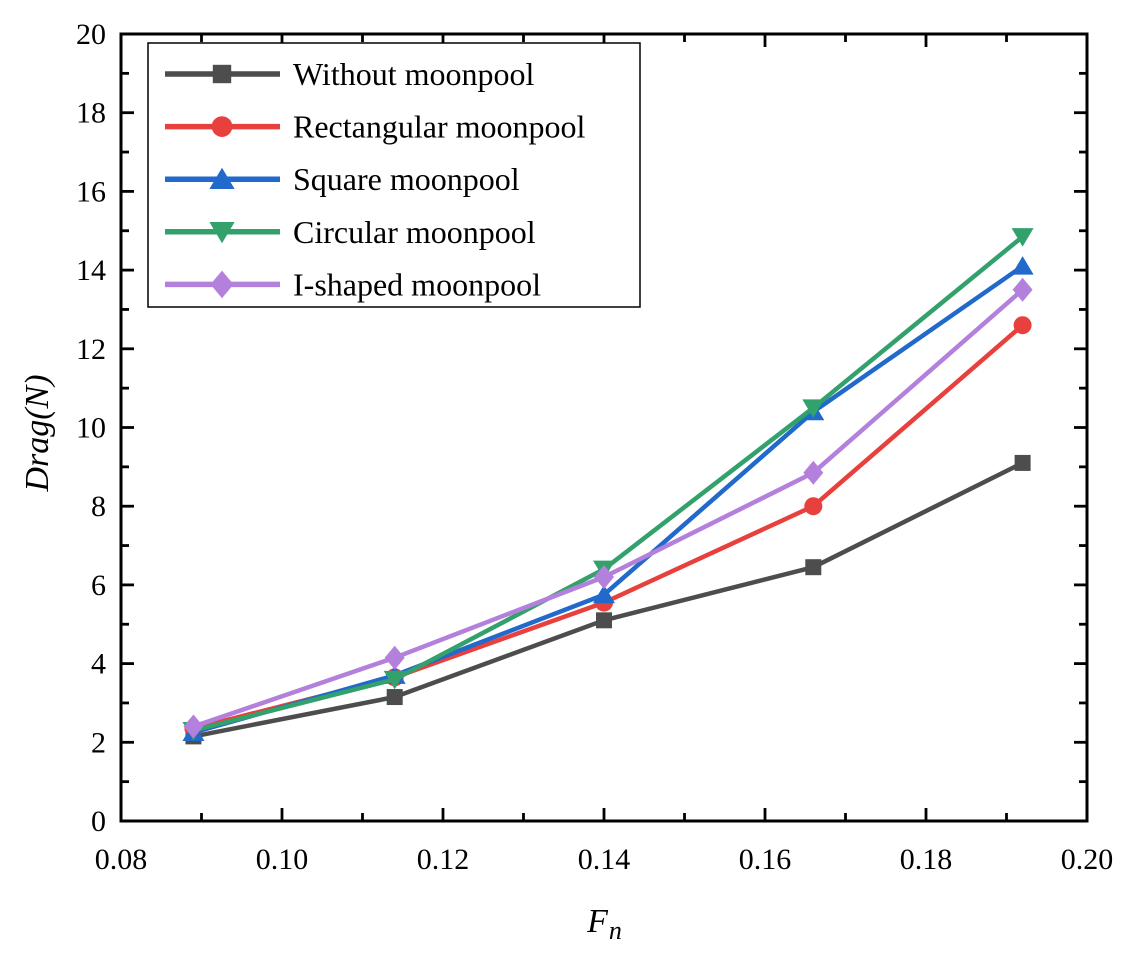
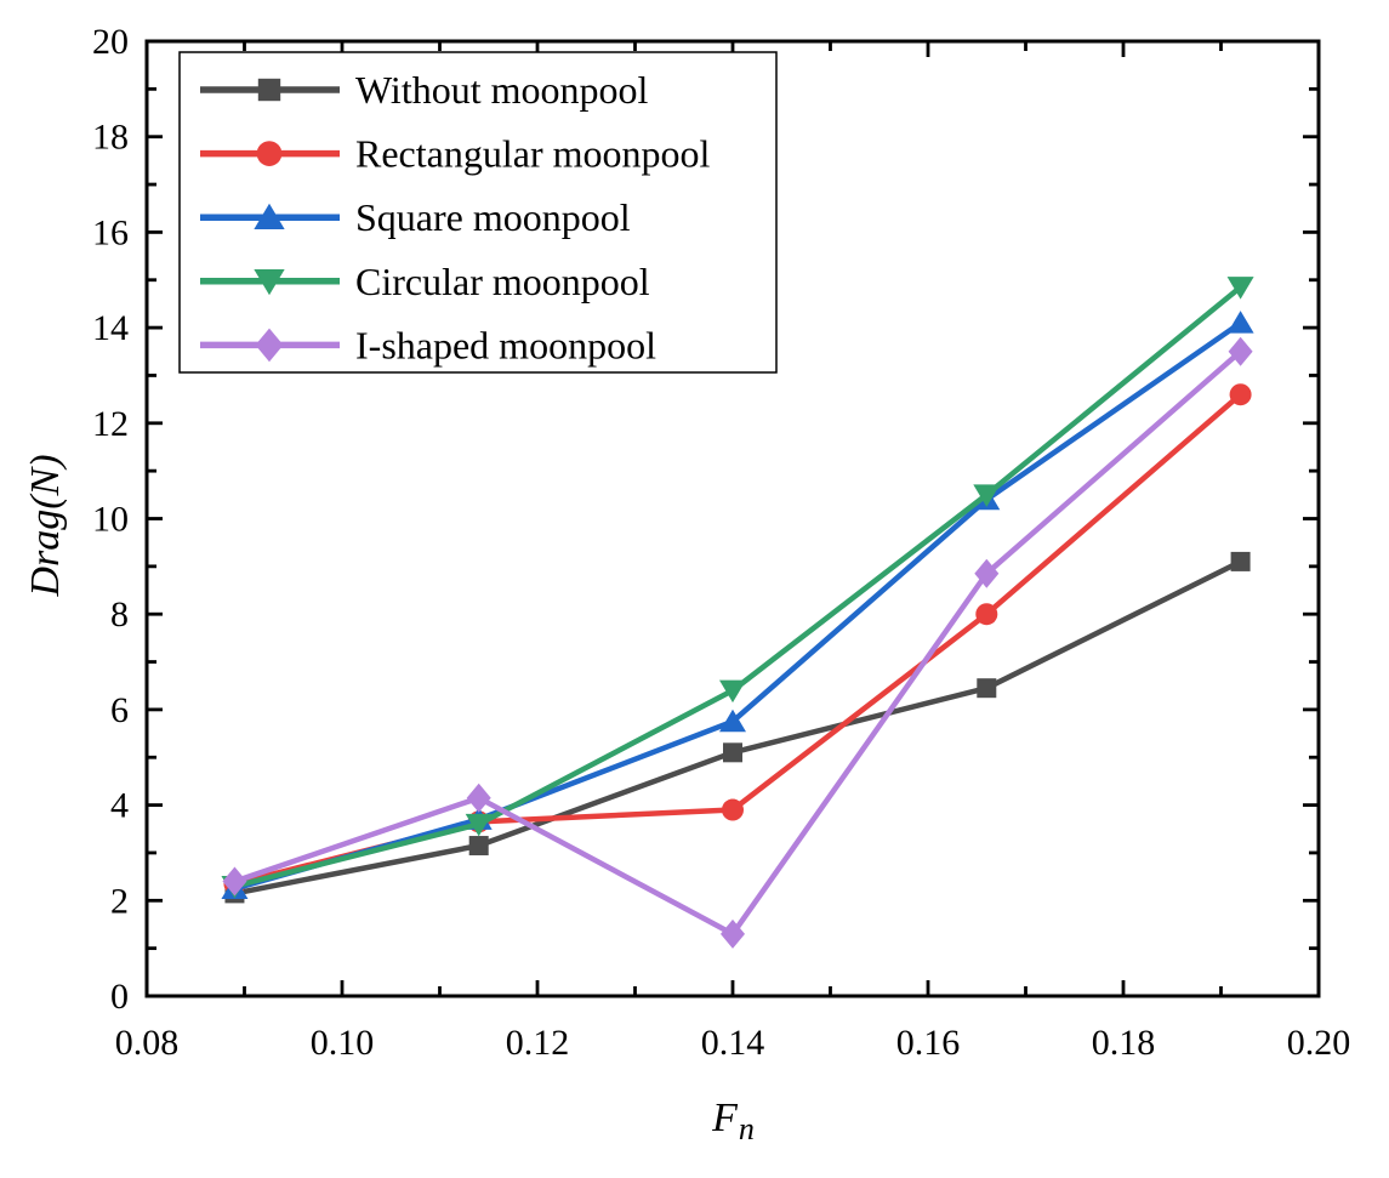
Rectangular moonpool/0.14: 5.5 -> 3.9
I-shaped moonpool/0.14: 6.2 -> 1.3
